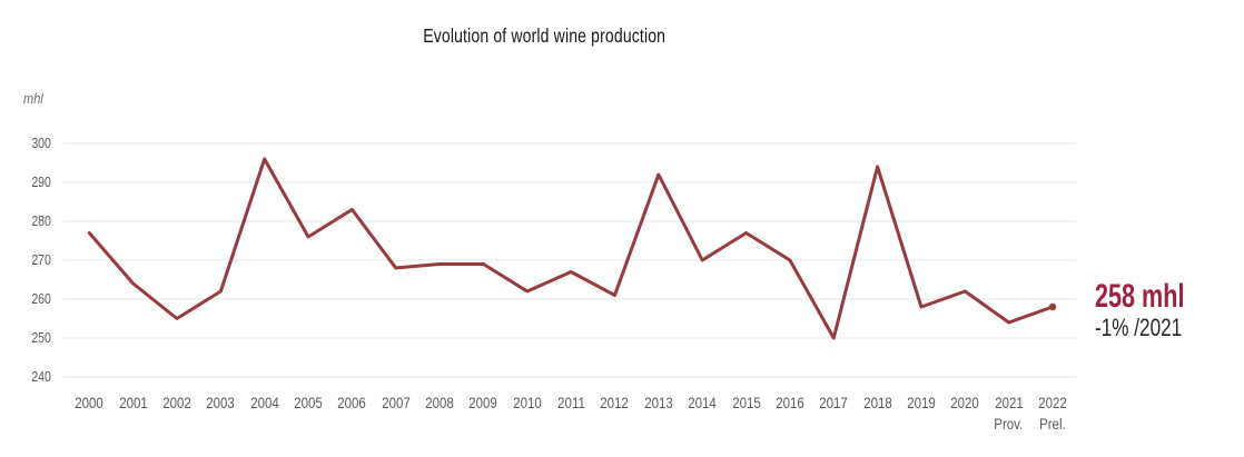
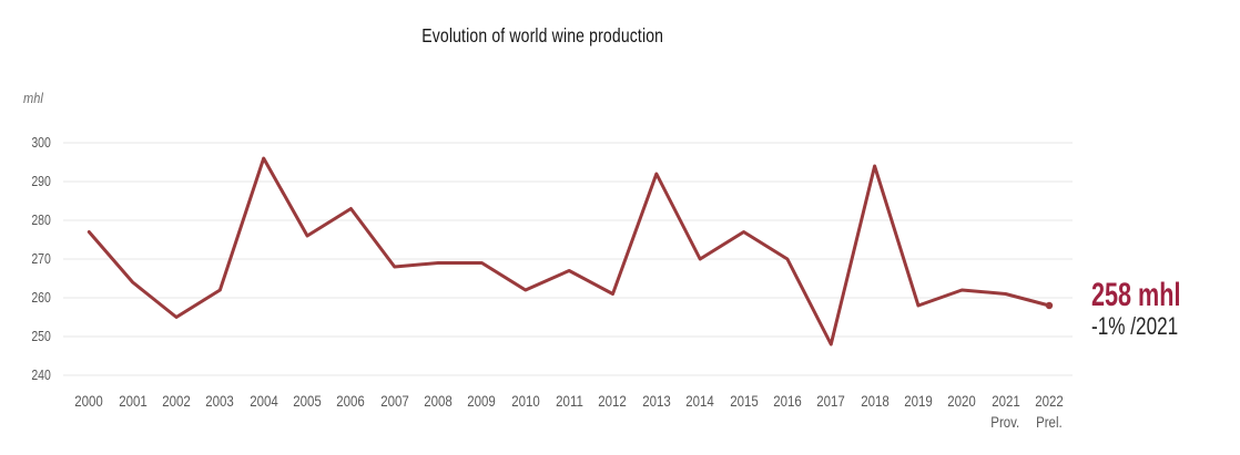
2017: 250 -> 248
2021: 254 -> 261
